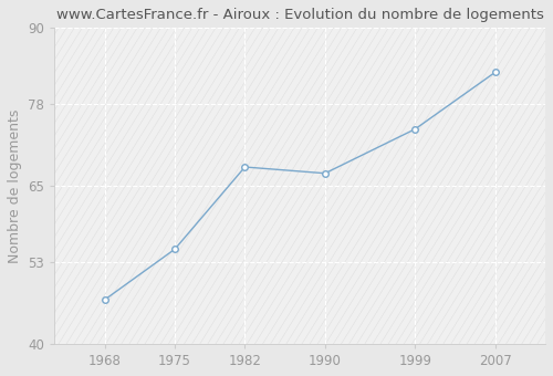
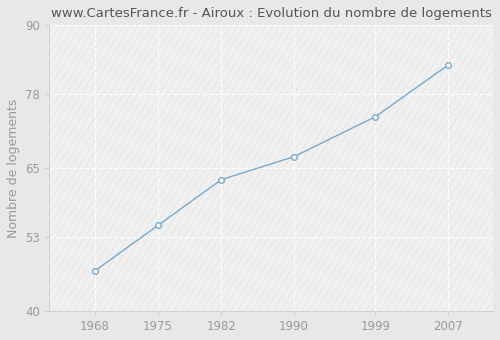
1982: 68 -> 63
